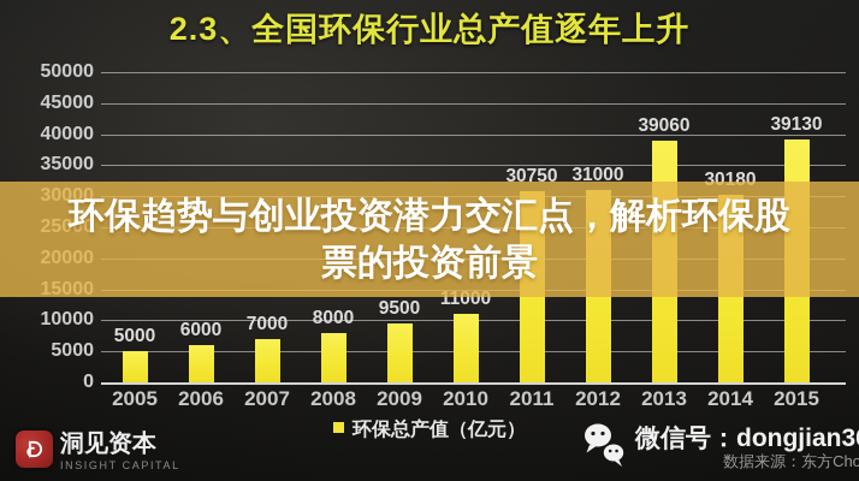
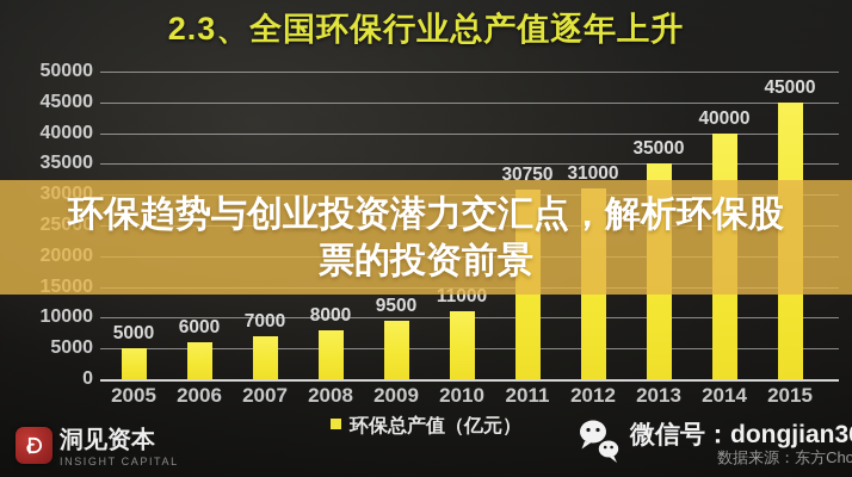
2013: 39060 -> 35000
2014: 30180 -> 40000
2015: 39130 -> 45000
